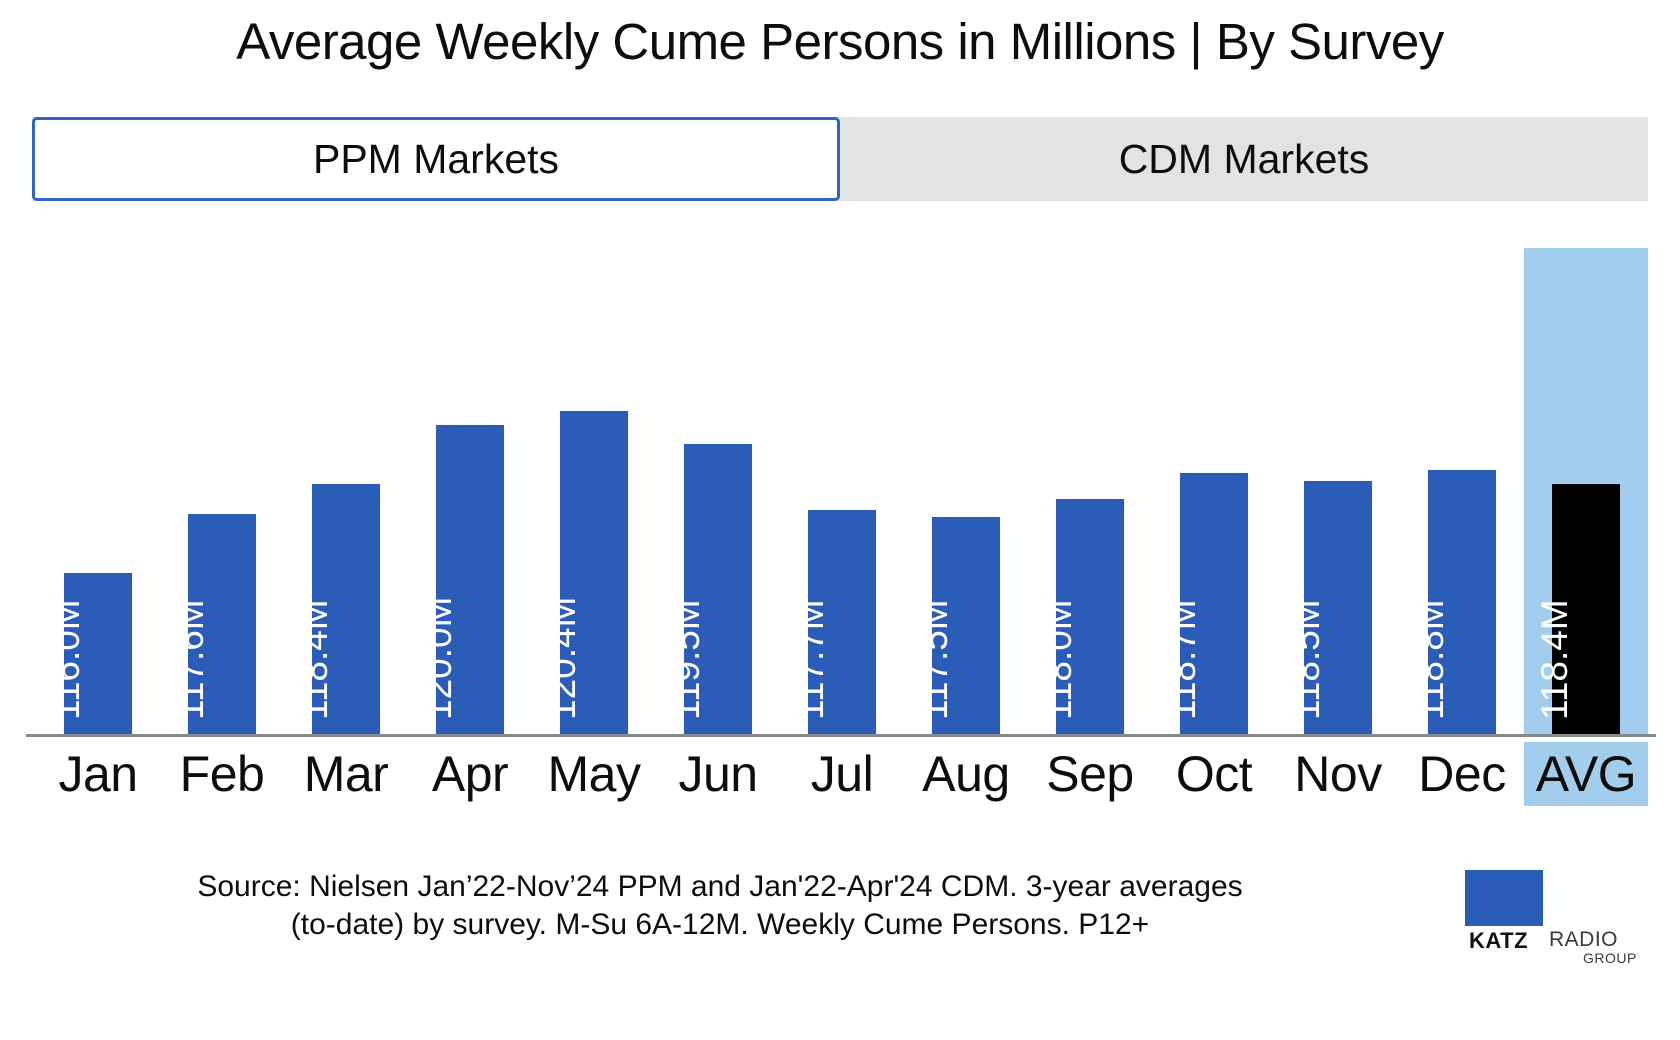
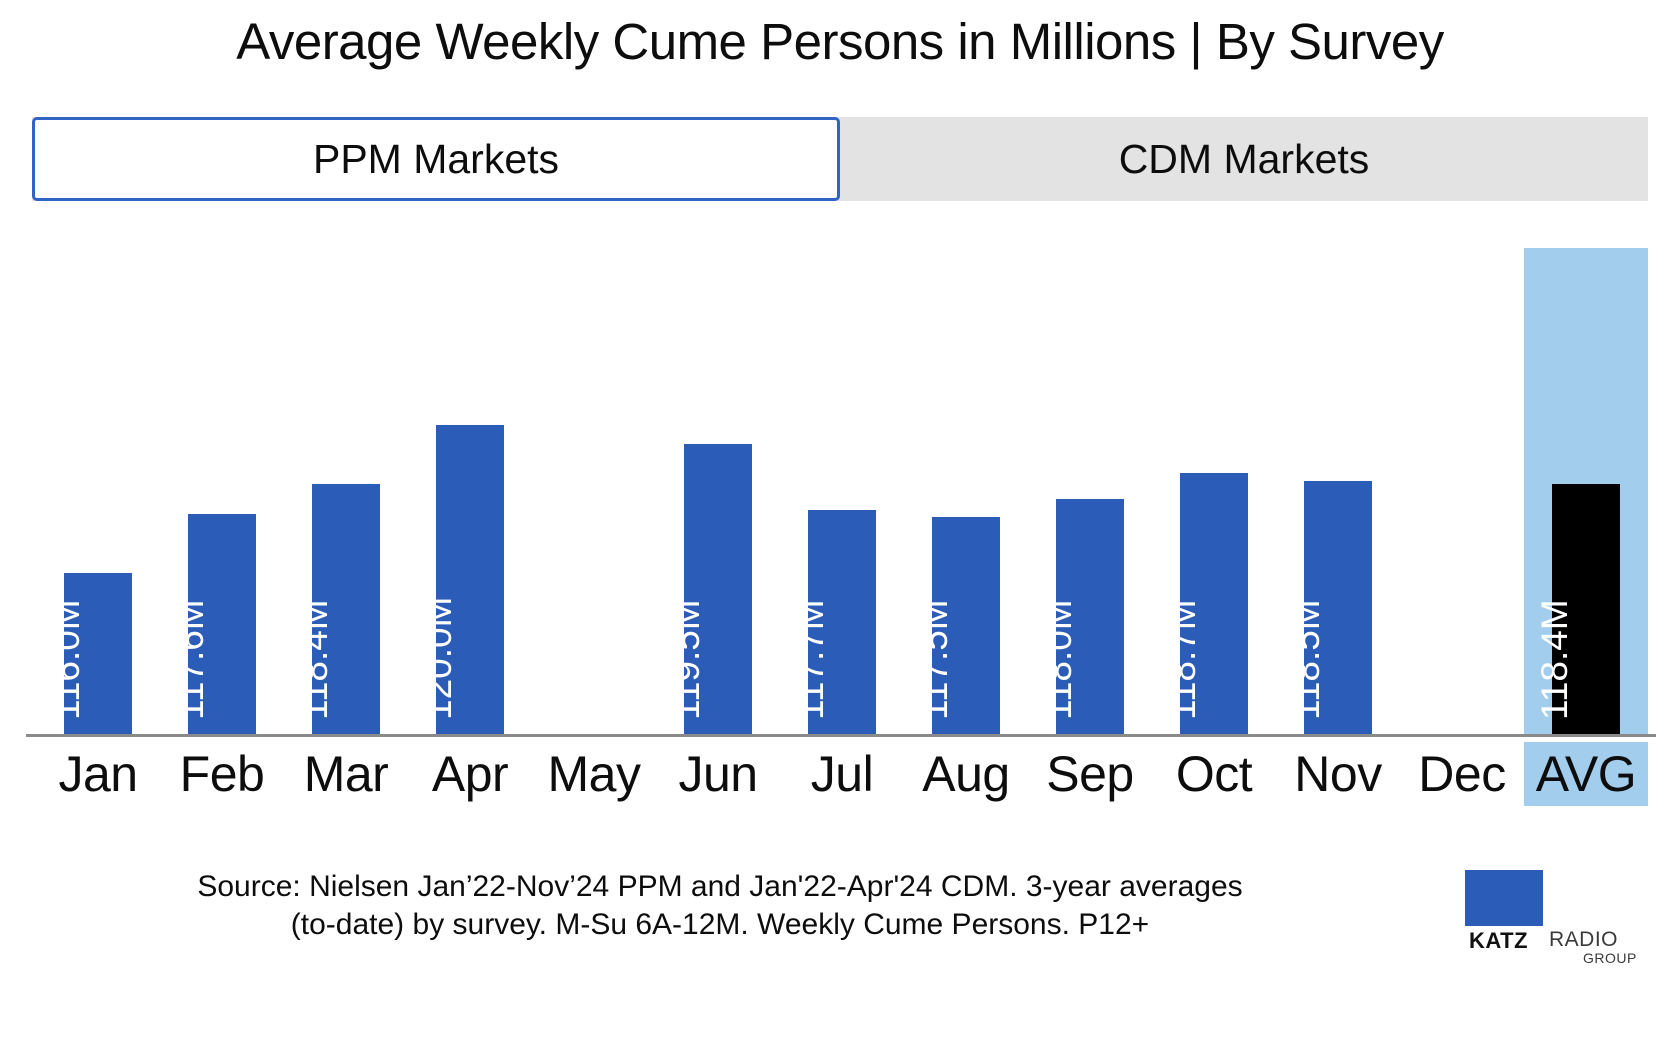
May: 120.4M -> 89.3M
Dec: 118.8M -> 107.4M
